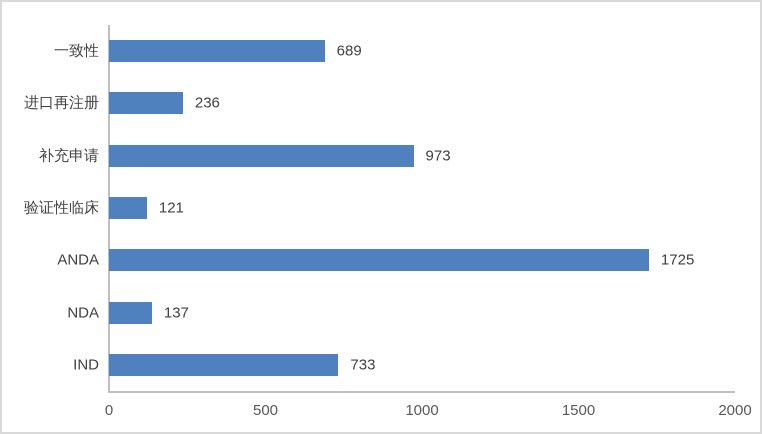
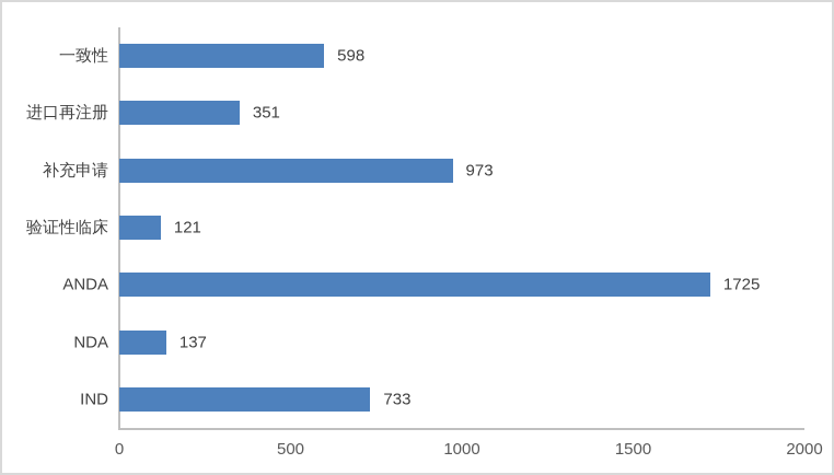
一致性: 689 -> 598
进口再注册: 236 -> 351
